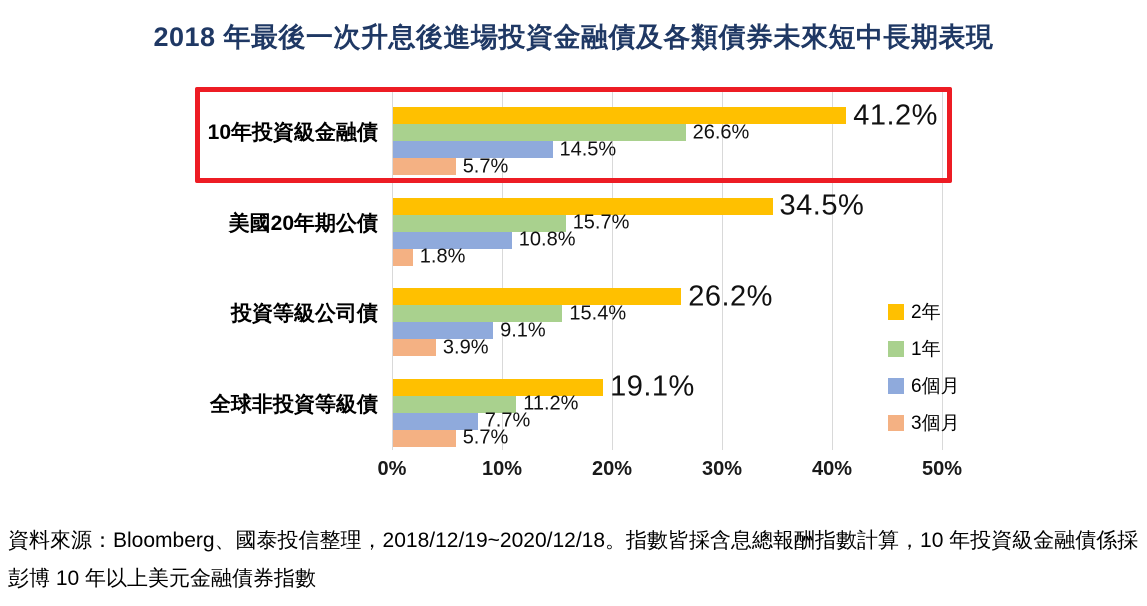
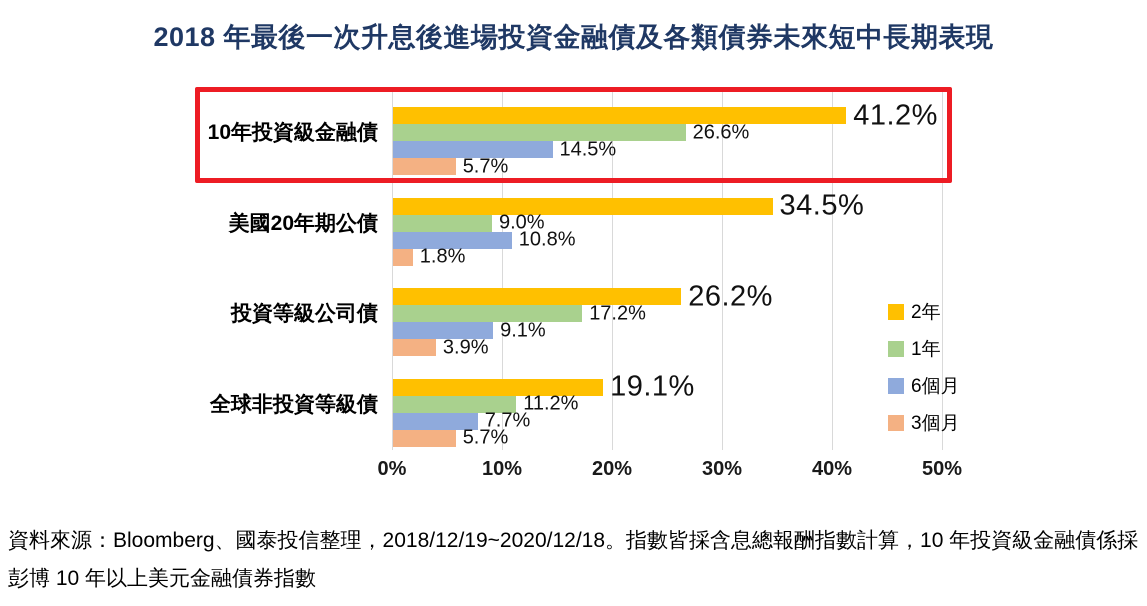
1年/美國20年期公債: 15.7% -> 9.0%
1年/投資等級公司債: 15.4% -> 17.2%
